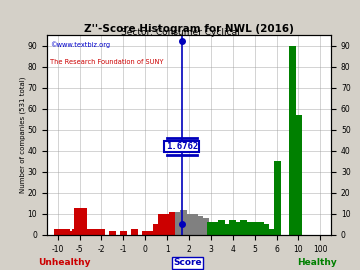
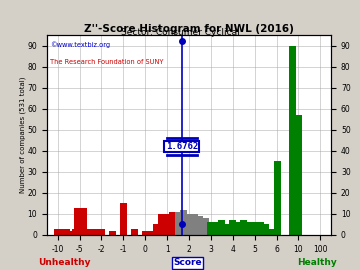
-1: 2 -> 15
